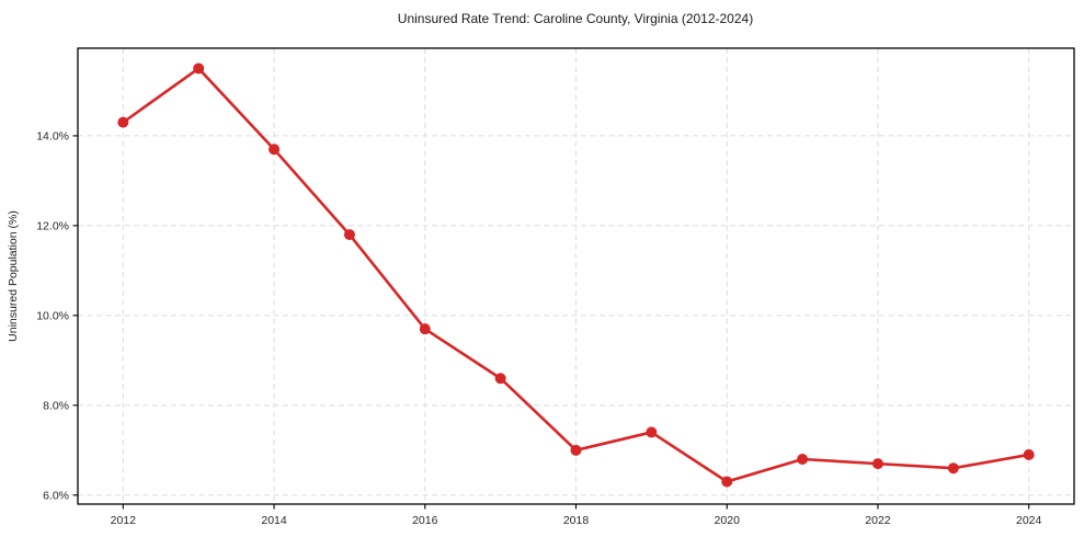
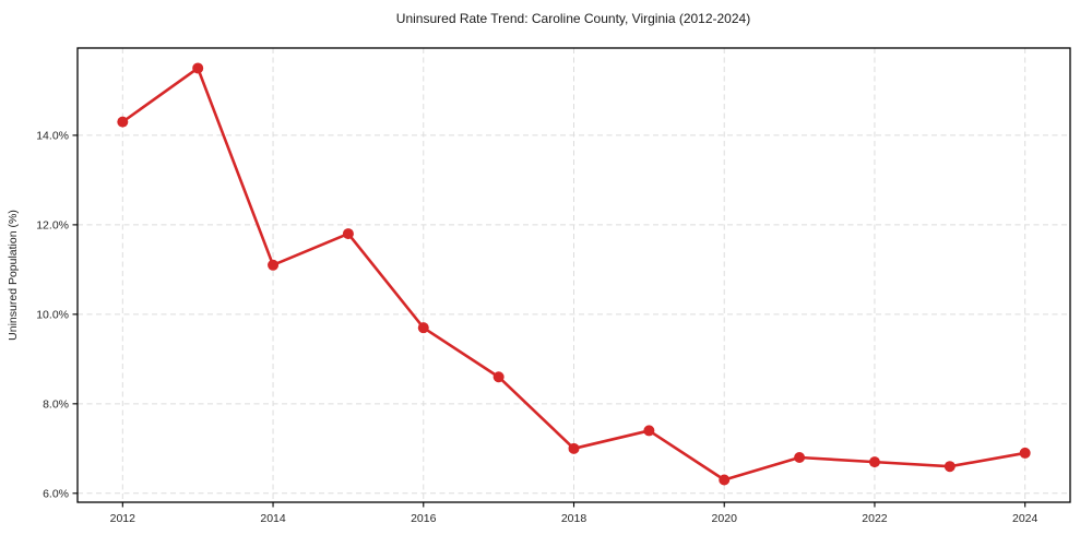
2014: 13.7% -> 11.1%
